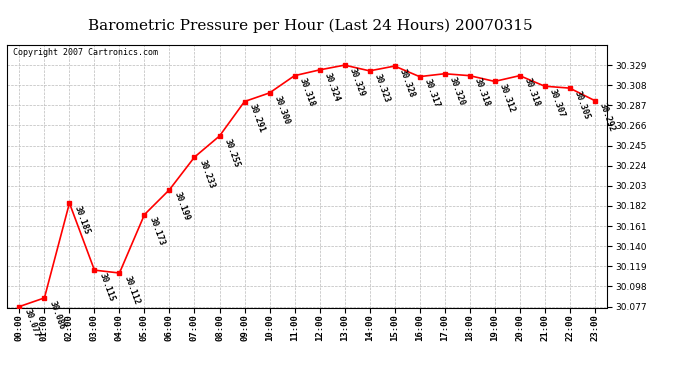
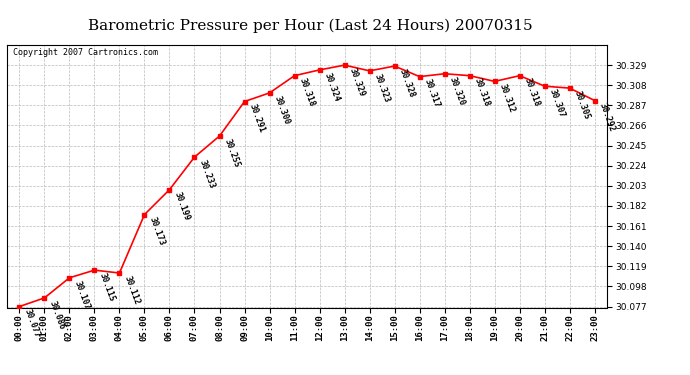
02:00: 30.185 -> 30.107
